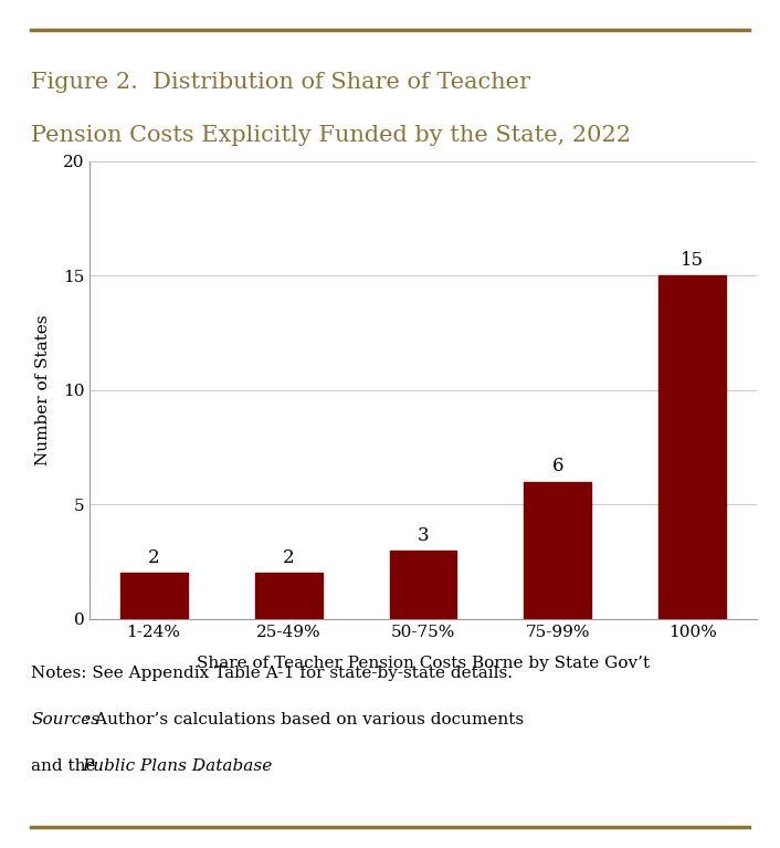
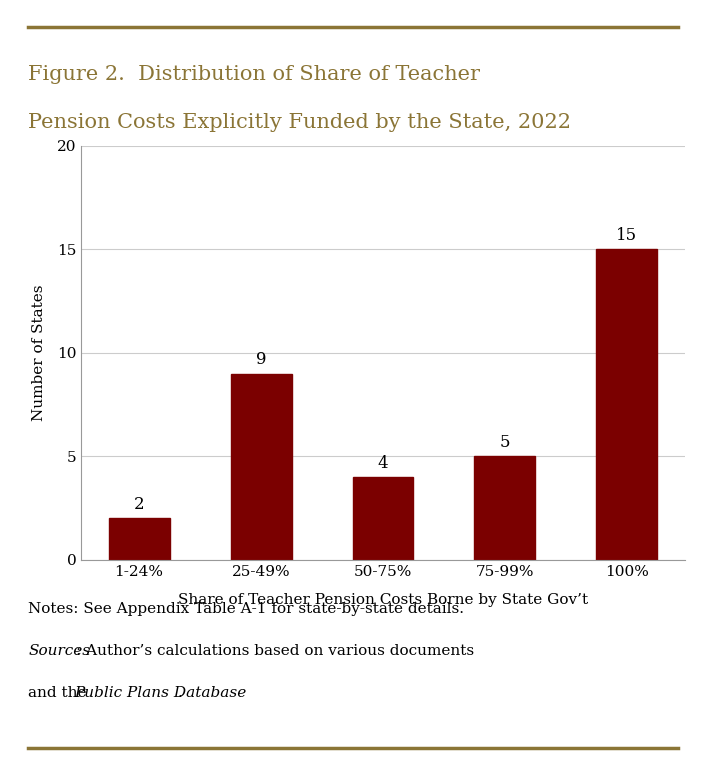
25-49%: 2 -> 9
50-75%: 3 -> 4
75-99%: 6 -> 5
